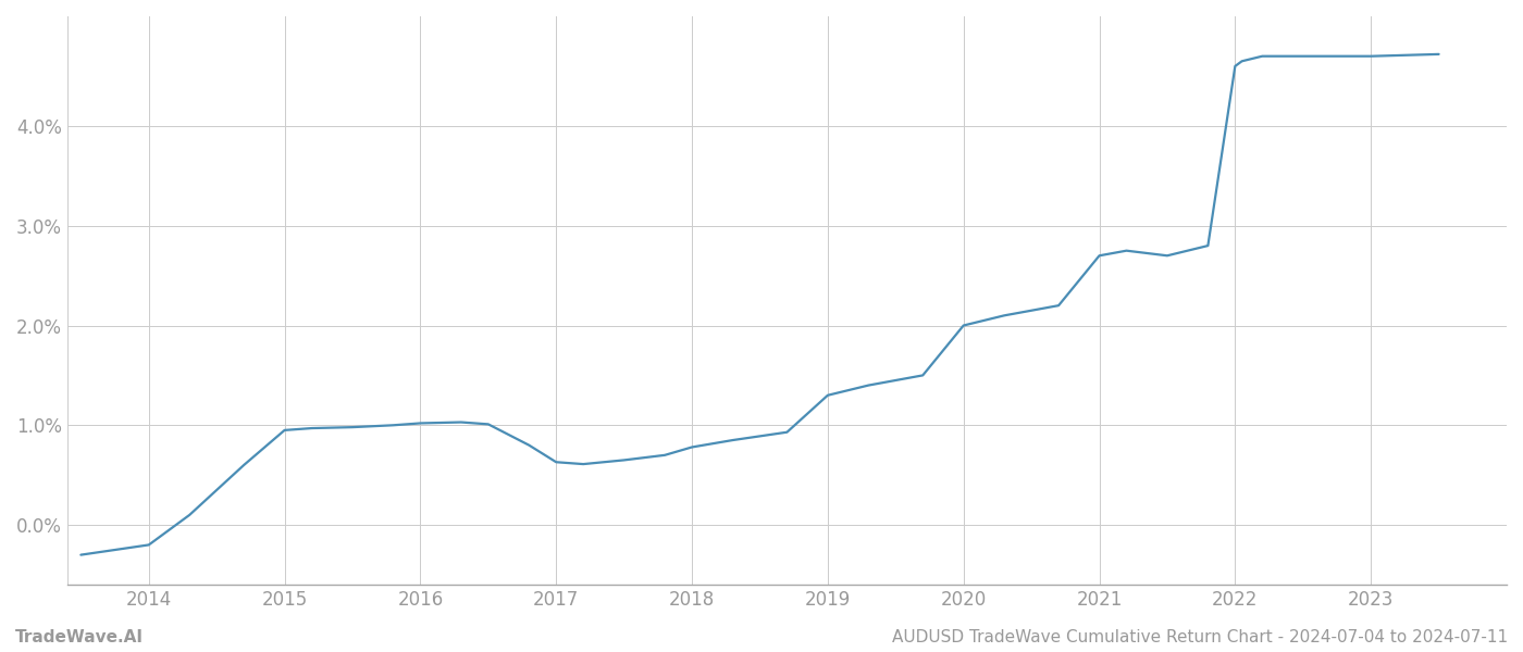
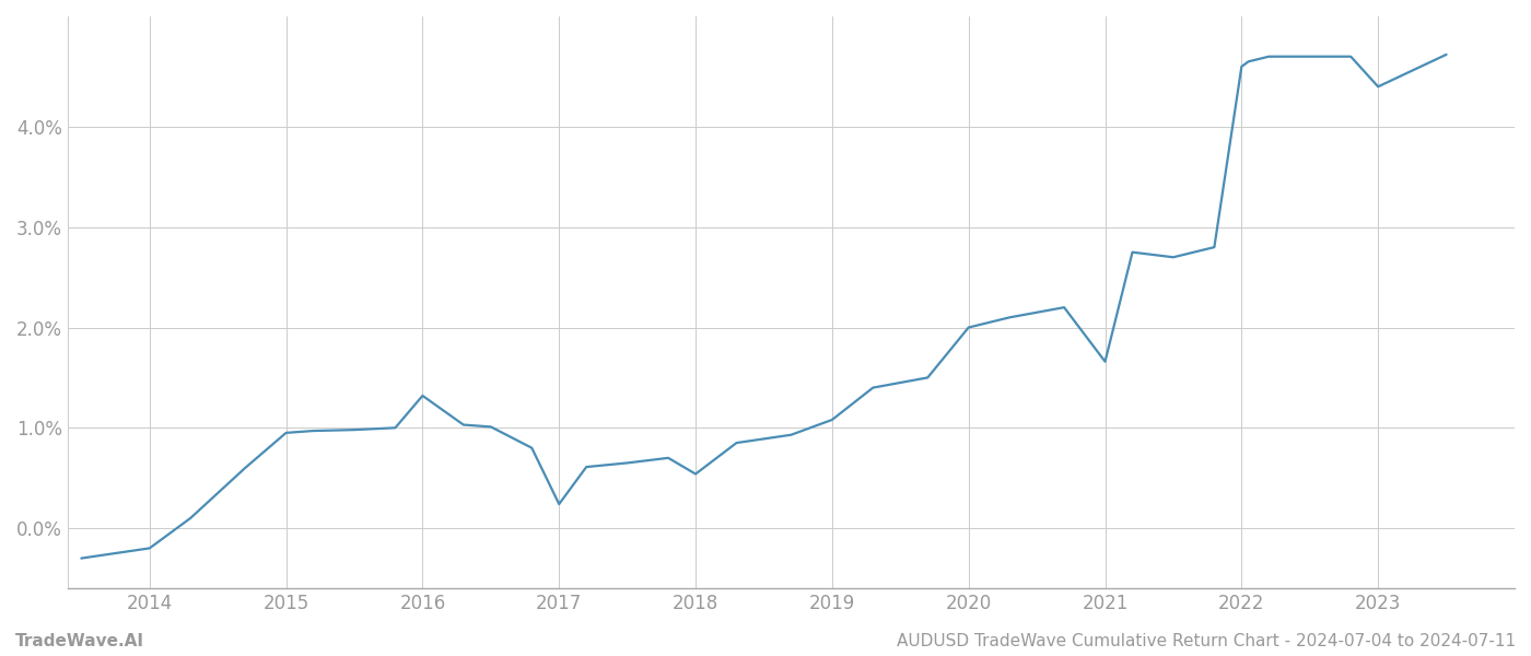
2016: 1.02% -> 1.32%
2017: 0.63% -> 0.24%
2018: 0.78% -> 0.54%
2019: 1.30% -> 1.08%
2021: 2.70% -> 1.66%
2023: 4.70% -> 4.40%
